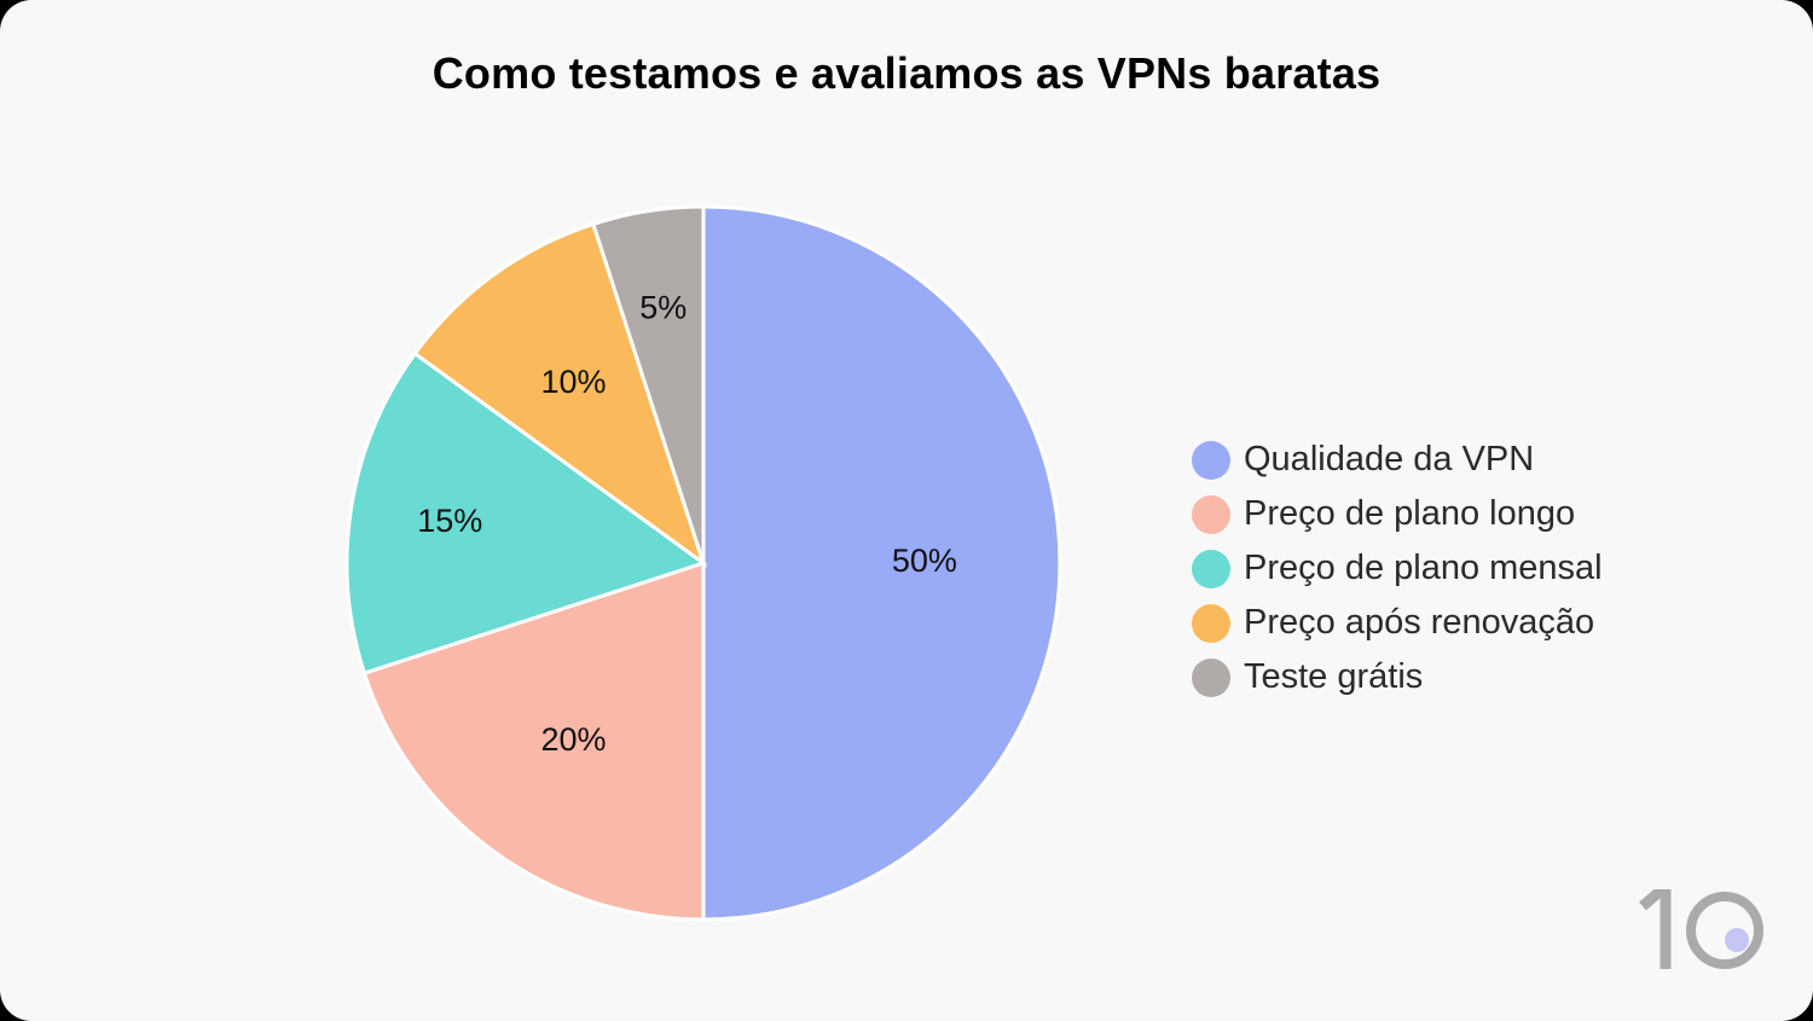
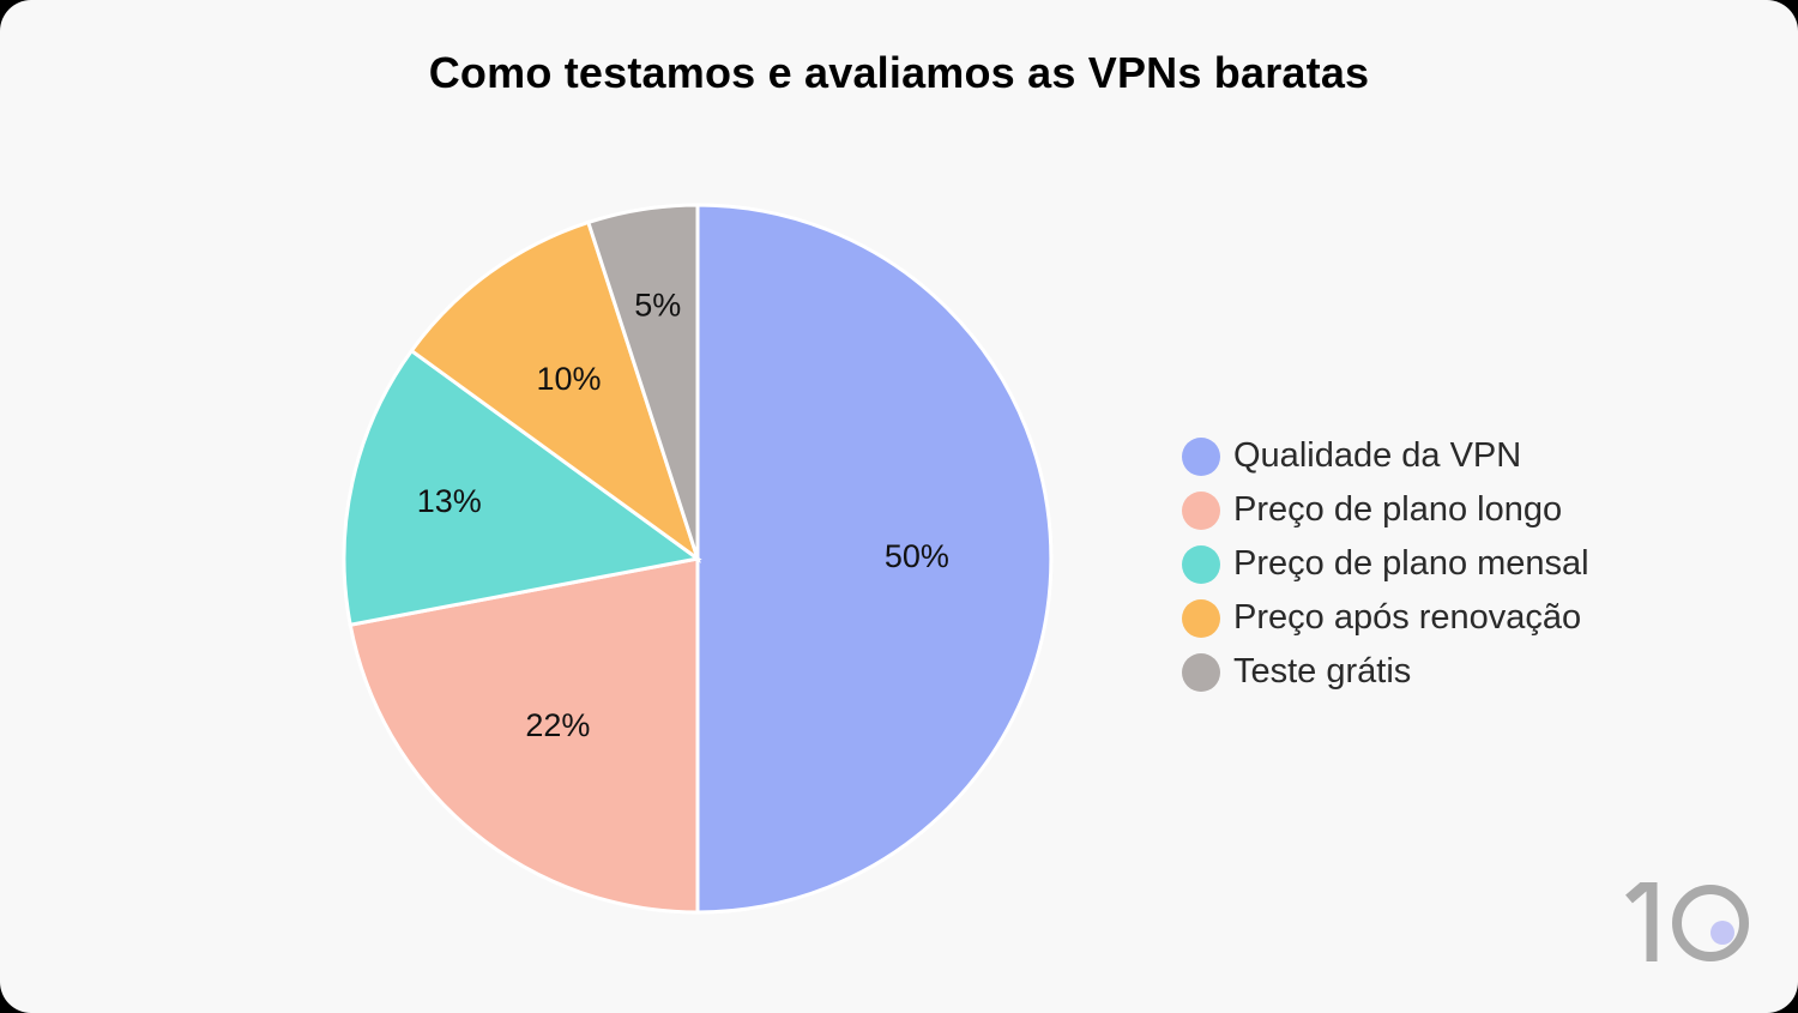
Preço de plano longo: 20% -> 22%
Preço de plano mensal: 15% -> 13%
